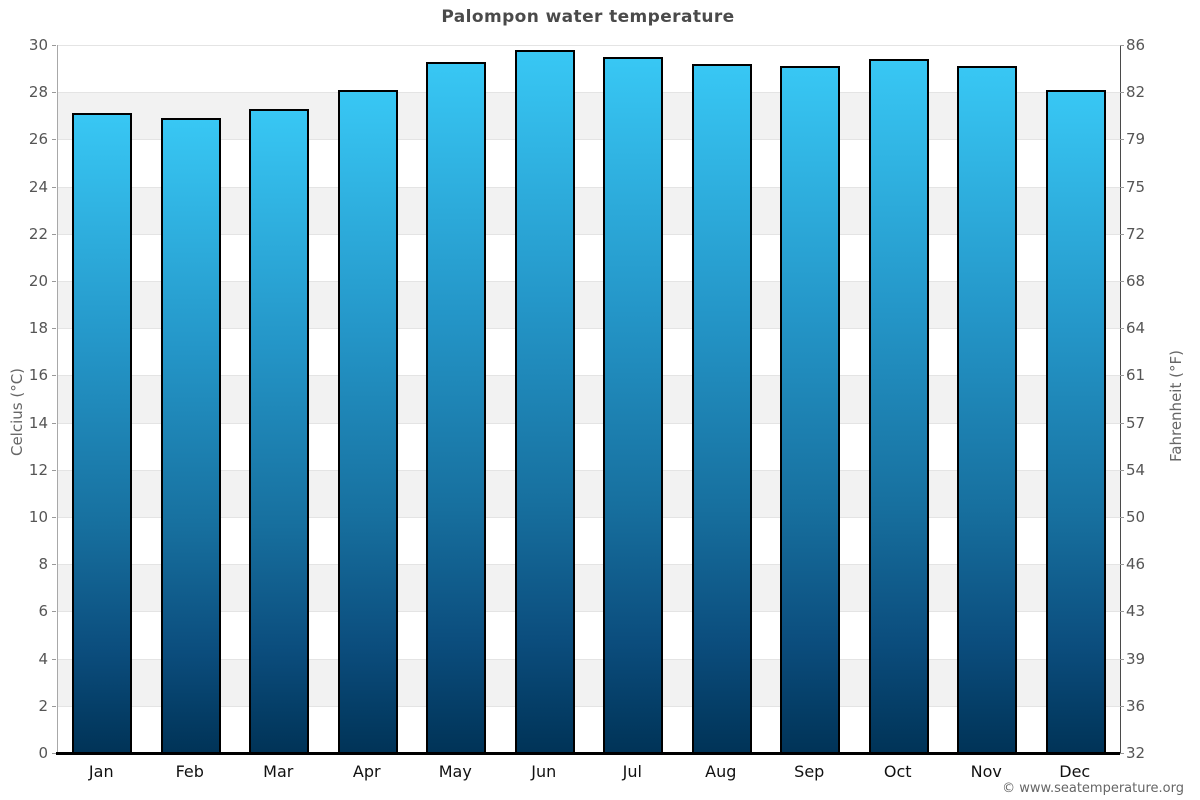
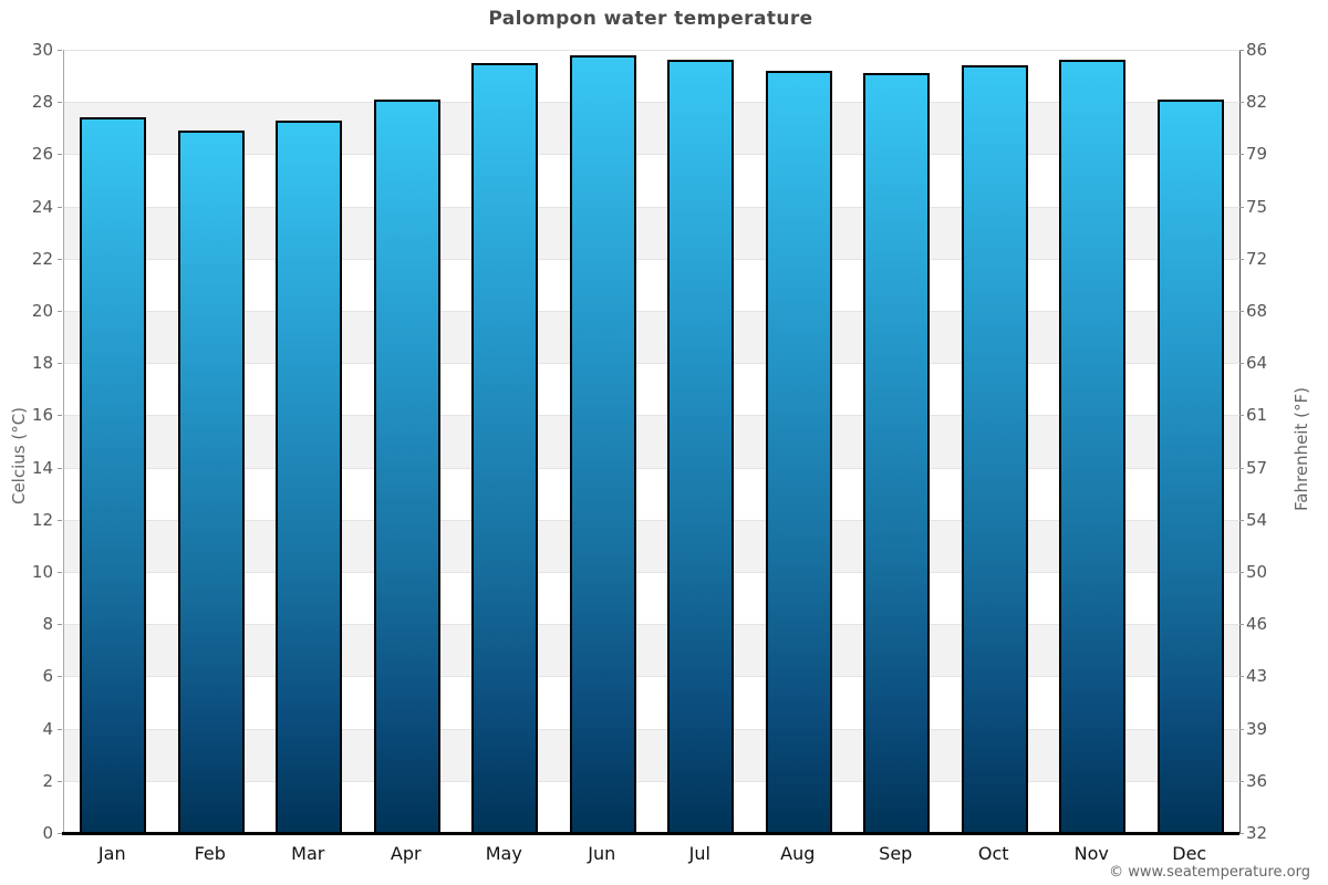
Jan: 27.1 -> 27.4
May: 29.3 -> 29.5
Jul: 29.5 -> 29.6
Nov: 29.1 -> 29.6
